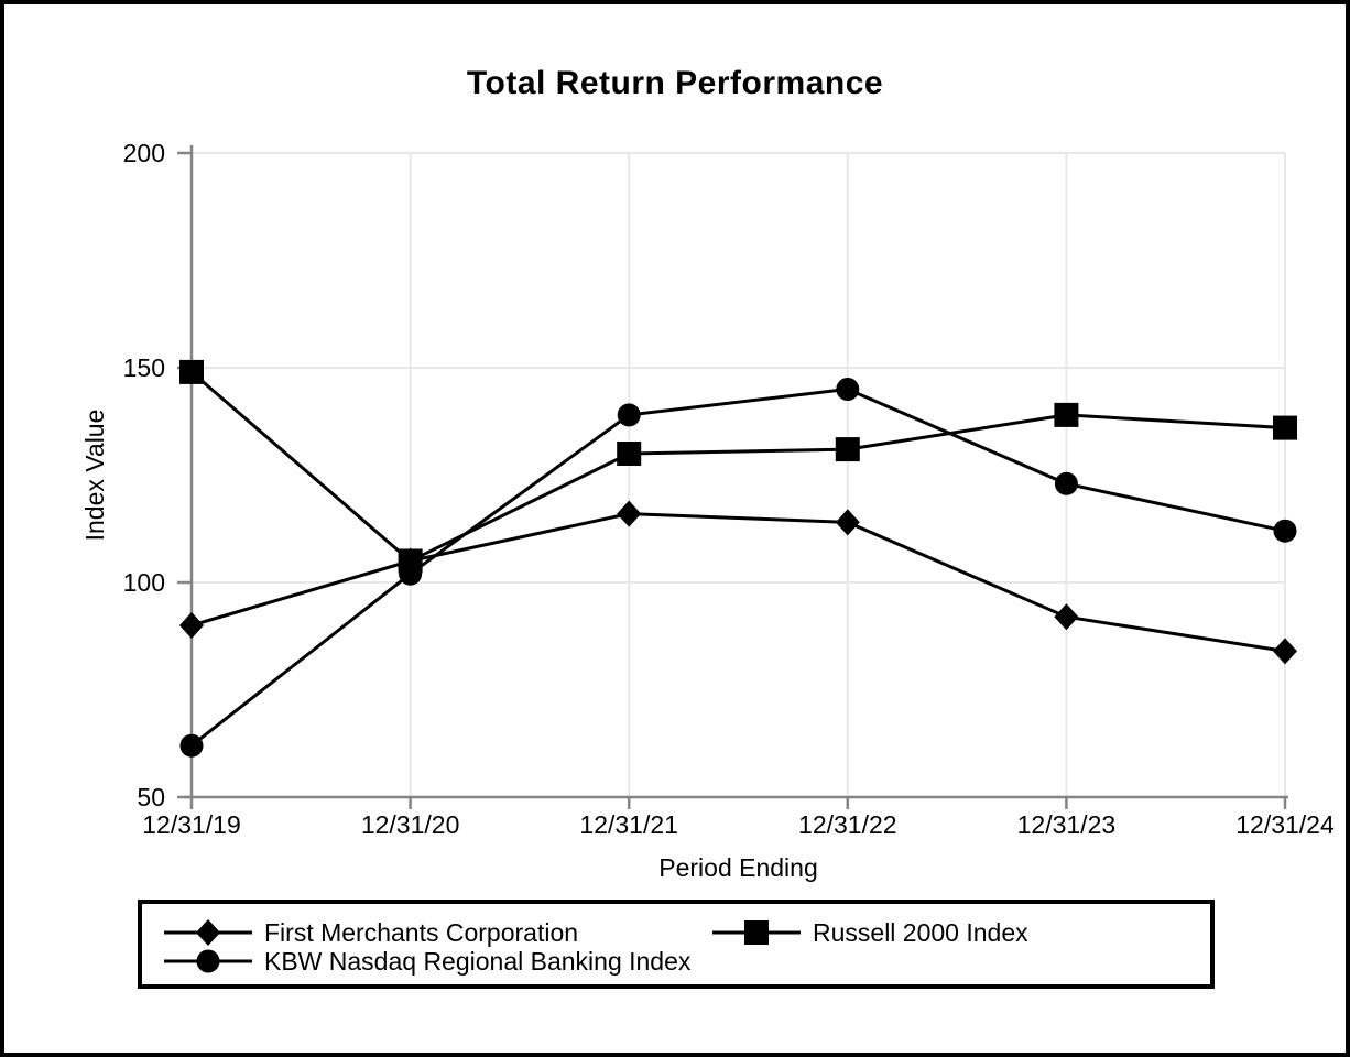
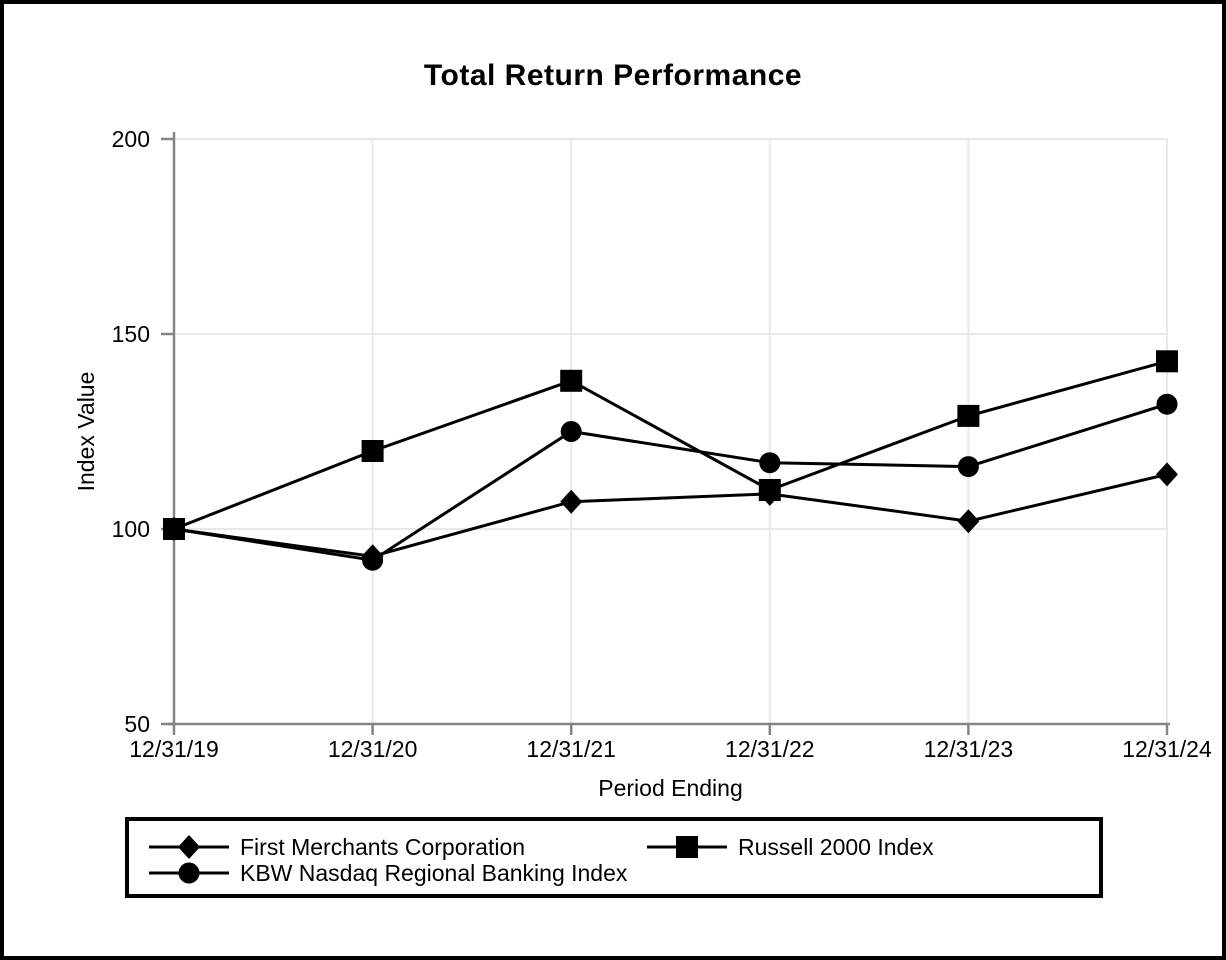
First Merchants Corporation/12/31/19: 90 -> 100
Russell 2000 Index/12/31/19: 149 -> 100
KBW Nasdaq Regional Banking Index/12/31/19: 62 -> 100
First Merchants Corporation/12/31/20: 105 -> 93
Russell 2000 Index/12/31/20: 105 -> 120
KBW Nasdaq Regional Banking Index/12/31/20: 102 -> 92
First Merchants Corporation/12/31/21: 116 -> 107
Russell 2000 Index/12/31/21: 130 -> 138
KBW Nasdaq Regional Banking Index/12/31/21: 139 -> 125
First Merchants Corporation/12/31/22: 114 -> 109
Russell 2000 Index/12/31/22: 131 -> 110
KBW Nasdaq Regional Banking Index/12/31/22: 145 -> 117
First Merchants Corporation/12/31/23: 92 -> 102
Russell 2000 Index/12/31/23: 139 -> 129
KBW Nasdaq Regional Banking Index/12/31/23: 123 -> 116
First Merchants Corporation/12/31/24: 84 -> 114
Russell 2000 Index/12/31/24: 136 -> 143
KBW Nasdaq Regional Banking Index/12/31/24: 112 -> 132
